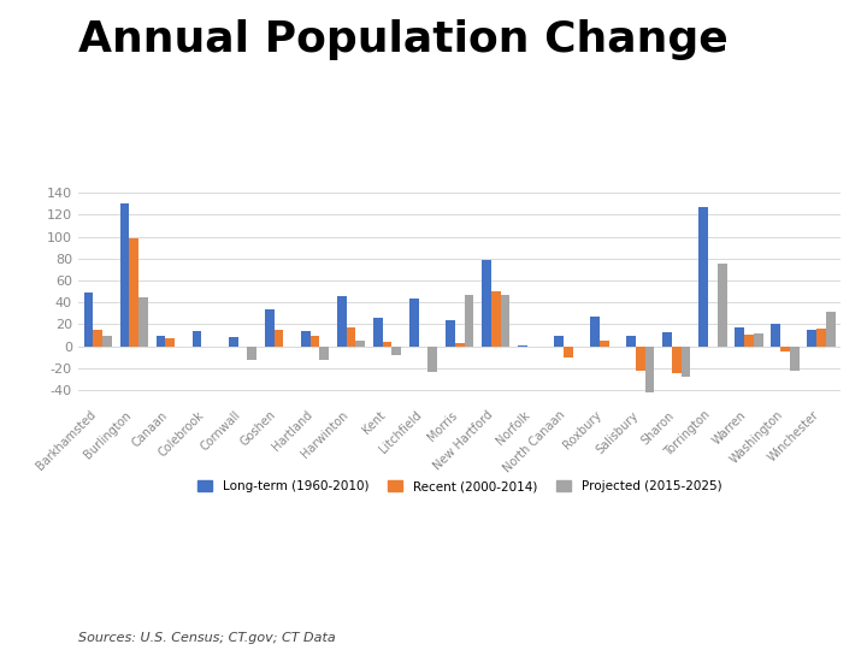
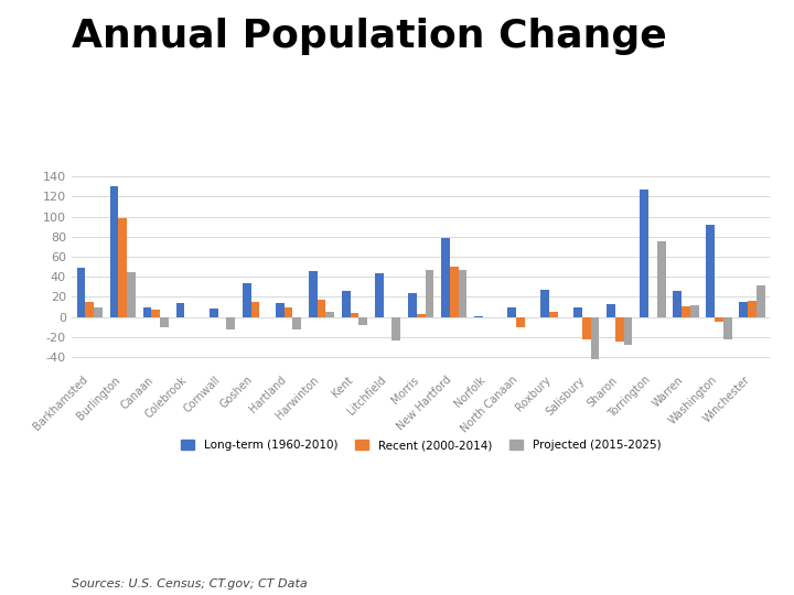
Projected (2015-2025)/Canaan: -1 -> -10
Long-term (1960-2010)/Warren: 17 -> 26
Long-term (1960-2010)/Washington: 20 -> 92
